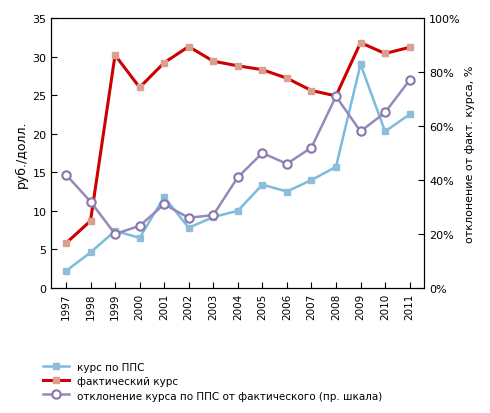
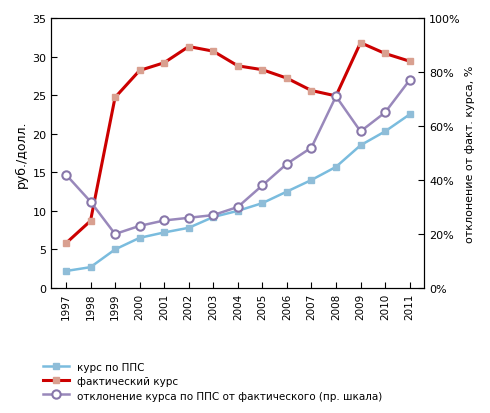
курс по ППС/1998: 4.6 -> 2.7
курс по ППС/1999: 7.4 -> 5.0
фактический курс/1999: 30.2 -> 24.7
фактический курс/2000: 26.0 -> 28.2
курс по ППС/2001: 11.8 -> 7.2
отклонение курса по ППС от фактического (пр. шкала)/2001: 31% -> 25%
фактический курс/2003: 29.4 -> 30.7
отклонение курса по ППС от фактического (пр. шкала)/2004: 41% -> 30%
курс по ППС/2005: 13.4 -> 11.0
отклонение курса по ППС от фактического (пр. шкала)/2005: 50% -> 38%
курс по ППС/2009: 29.0 -> 18.5
фактический курс/2011: 31.2 -> 29.4
